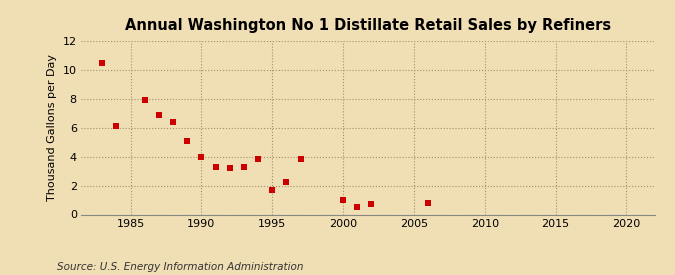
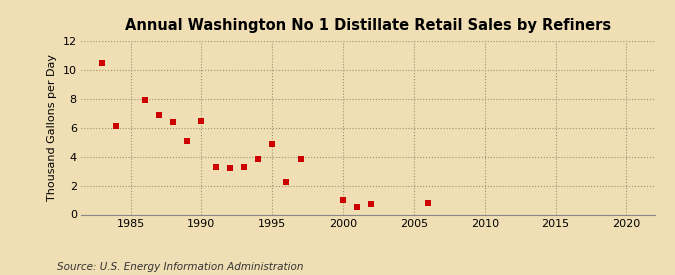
1990: 4.0 -> 6.5
1995: 1.7 -> 4.9
